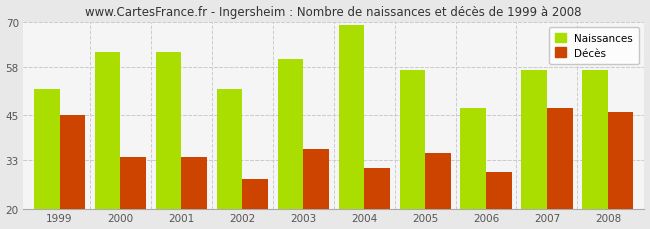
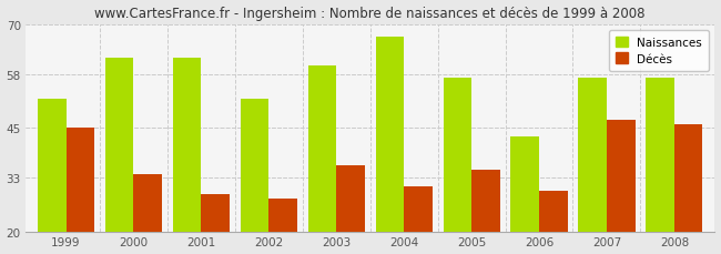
Décès/2001: 34 -> 29
Naissances/2004: 69 -> 67
Naissances/2006: 47 -> 43
